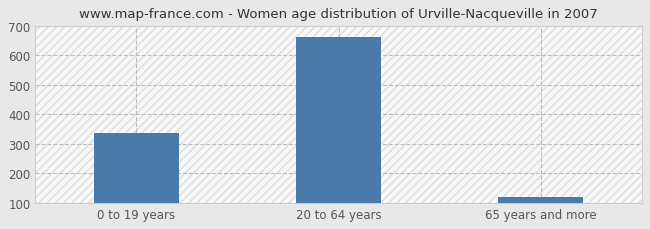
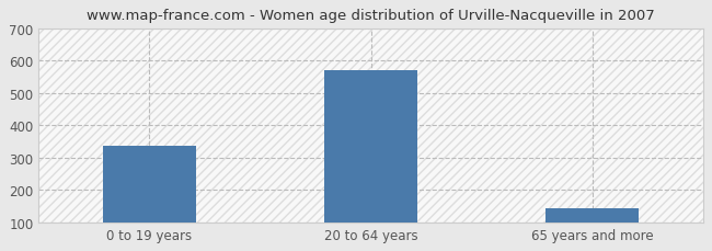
20 to 64 years: 660 -> 570
65 years and more: 120 -> 145
